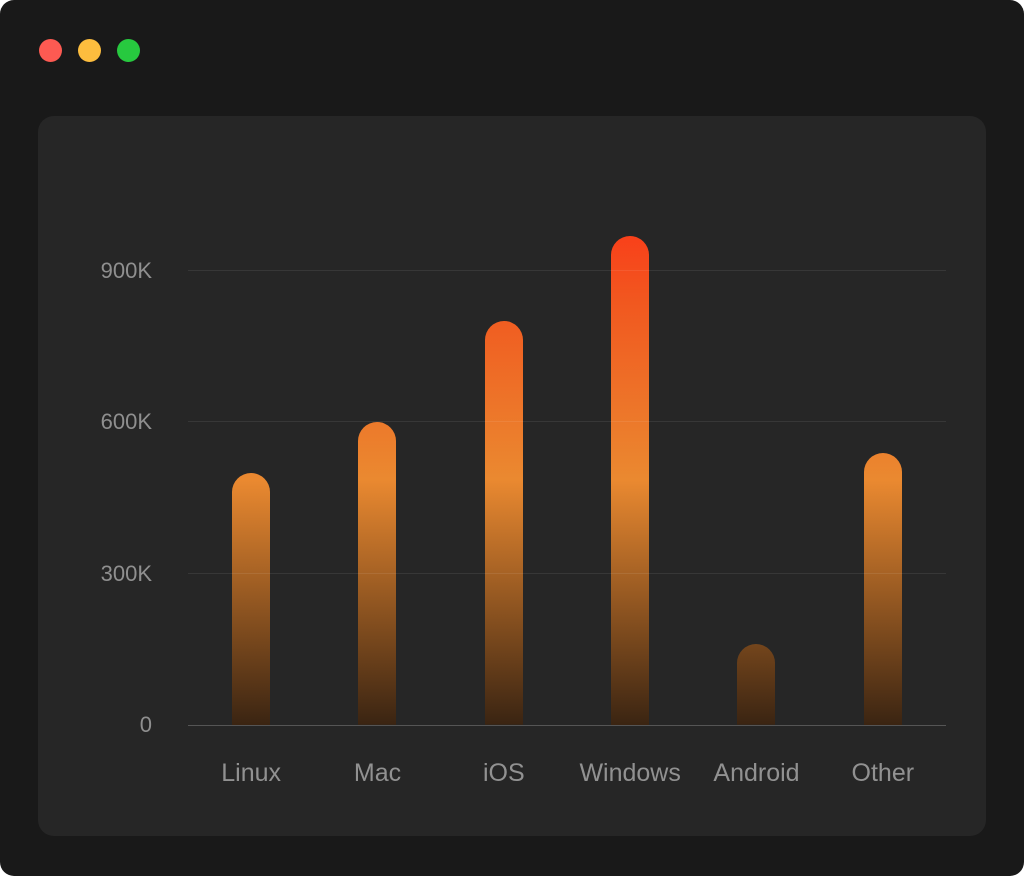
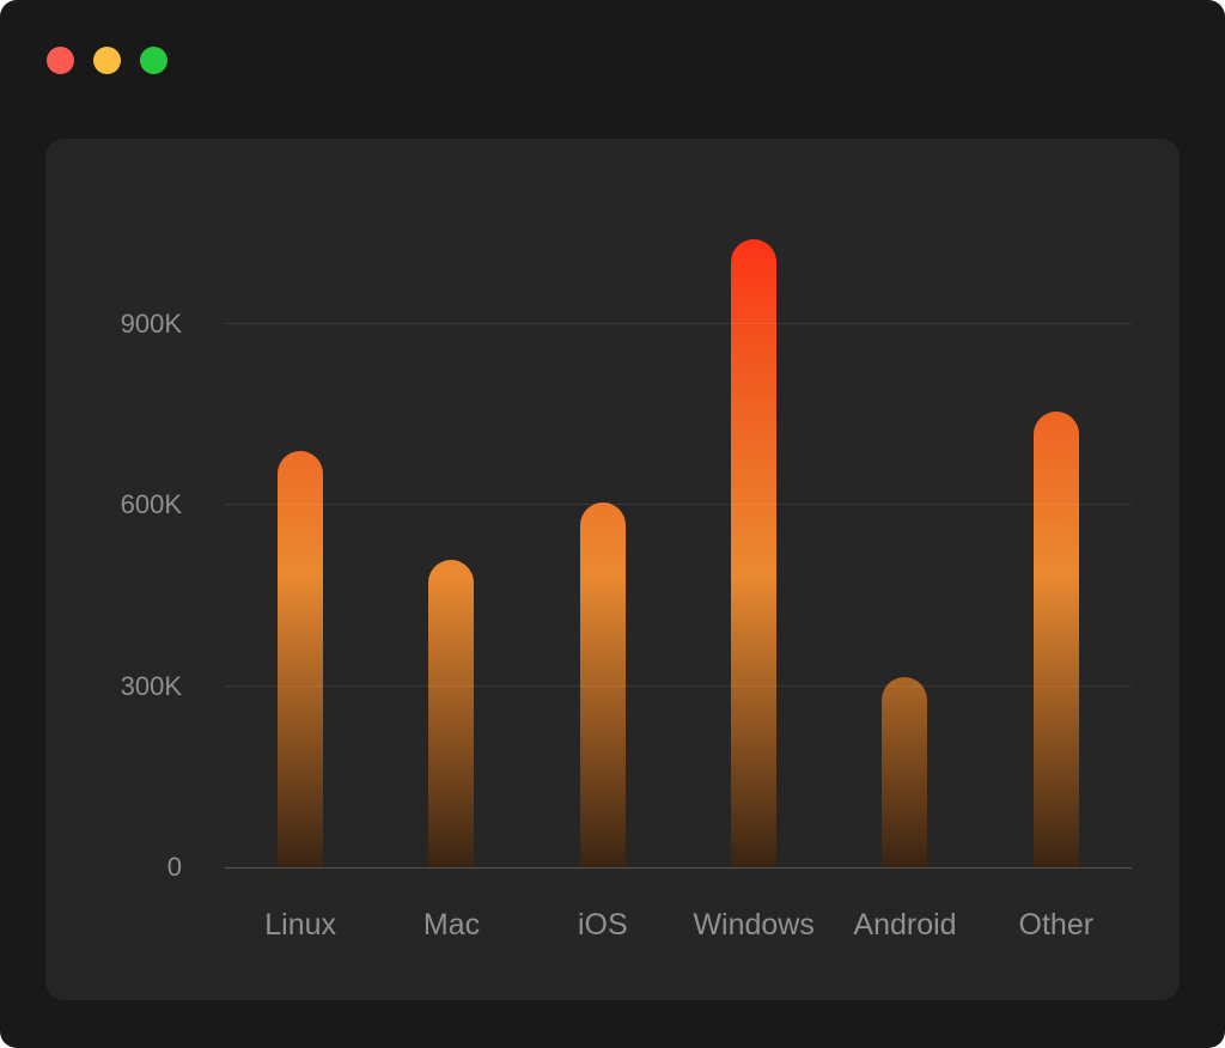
Linux: 500K -> 690K
Mac: 600K -> 510K
iOS: 800K -> 600K
Windows: 970K -> 1040K
Android: 160K -> 320K
Other: 540K -> 760K
